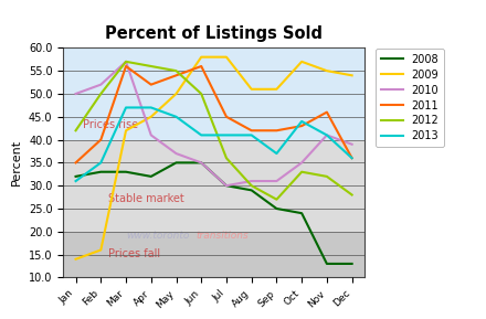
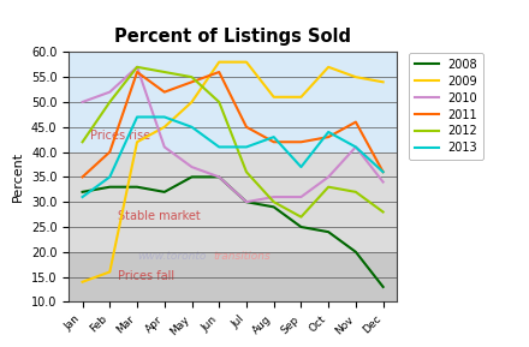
2013/Aug: 41 -> 43
2008/Nov: 13 -> 20
2010/Dec: 39 -> 34
